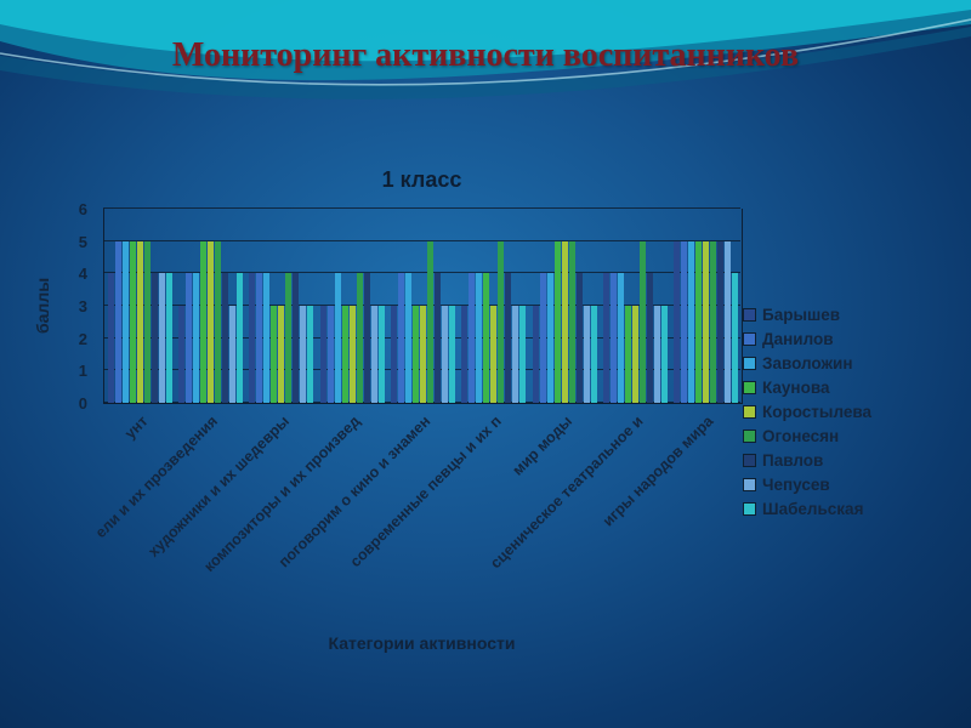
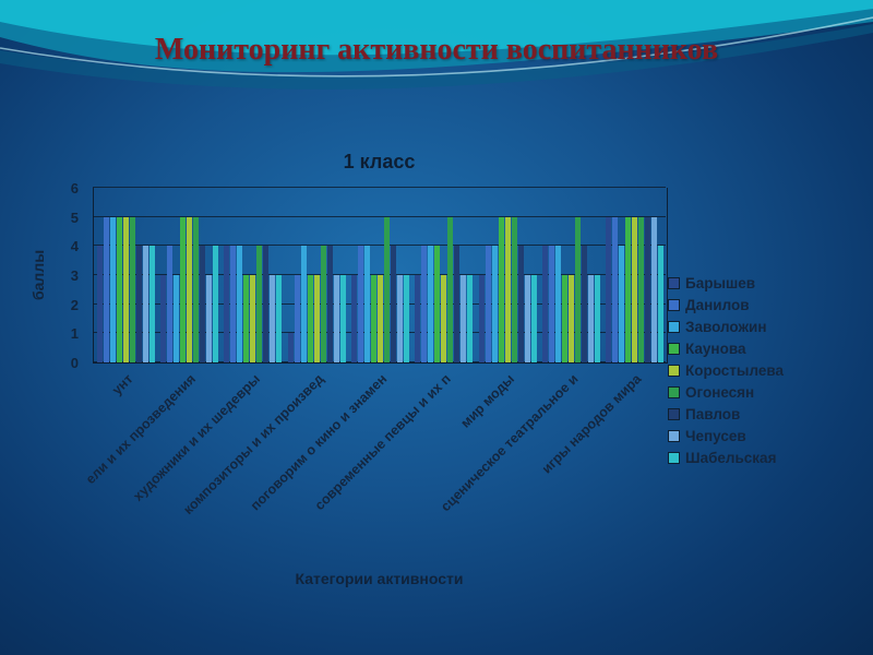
Заволожин/ели и их прозведения: 4 -> 3
Барышев/композиторы и их произвед: 3 -> 1
Заволожин/игры народов мира: 5 -> 4
